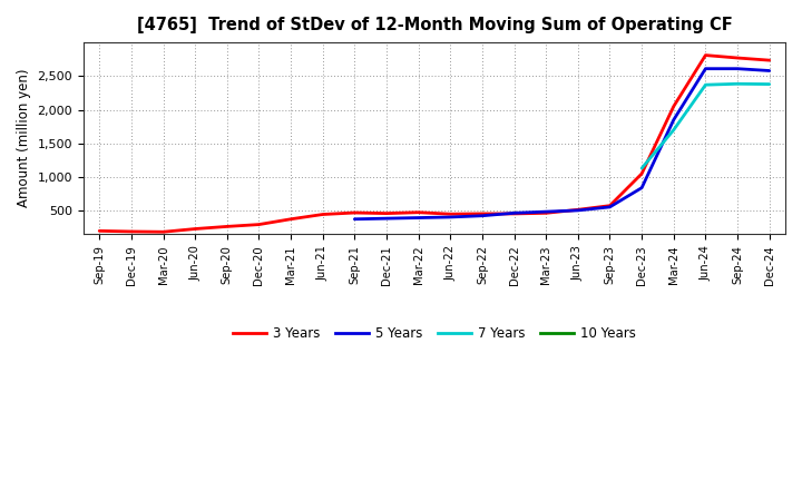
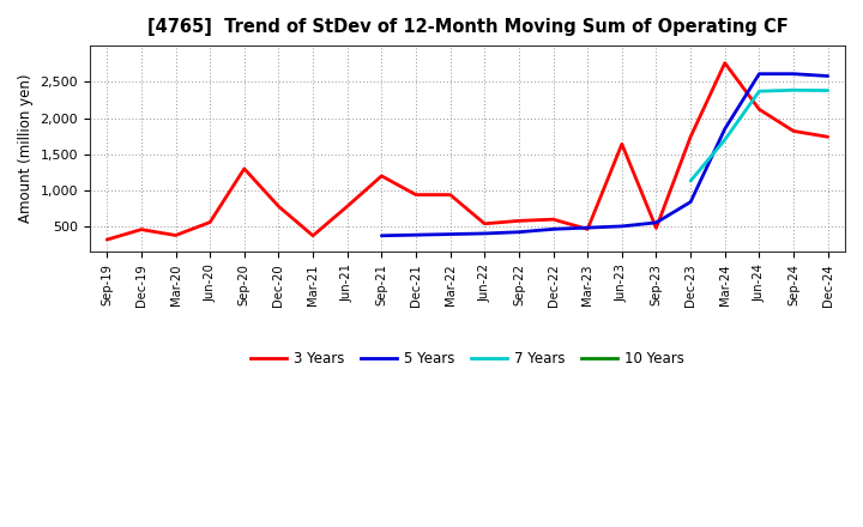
3 Years/Sep-19: 200 -> 320
3 Years/Dec-19: 190 -> 460
3 Years/Mar-20: 180 -> 380
3 Years/Jun-20: 230 -> 560
3 Years/Sep-20: 260 -> 1,300
3 Years/Dec-20: 300 -> 780
3 Years/Jun-21: 440 -> 780
3 Years/Sep-21: 470 -> 1,200
3 Years/Dec-21: 460 -> 940
3 Years/Mar-22: 480 -> 940
3 Years/Jun-22: 450 -> 540
3 Years/Sep-22: 460 -> 580
3 Years/Dec-22: 460 -> 600
3 Years/Jun-23: 520 -> 1,640
3 Years/Sep-23: 580 -> 480
3 Years/Dec-23: 1,050 -> 1,740
3 Years/Mar-24: 2,050 -> 2,760
3 Years/Jun-24: 2,810 -> 2,120
3 Years/Sep-24: 2,770 -> 1,820
3 Years/Dec-24: 2,740 -> 1,740
